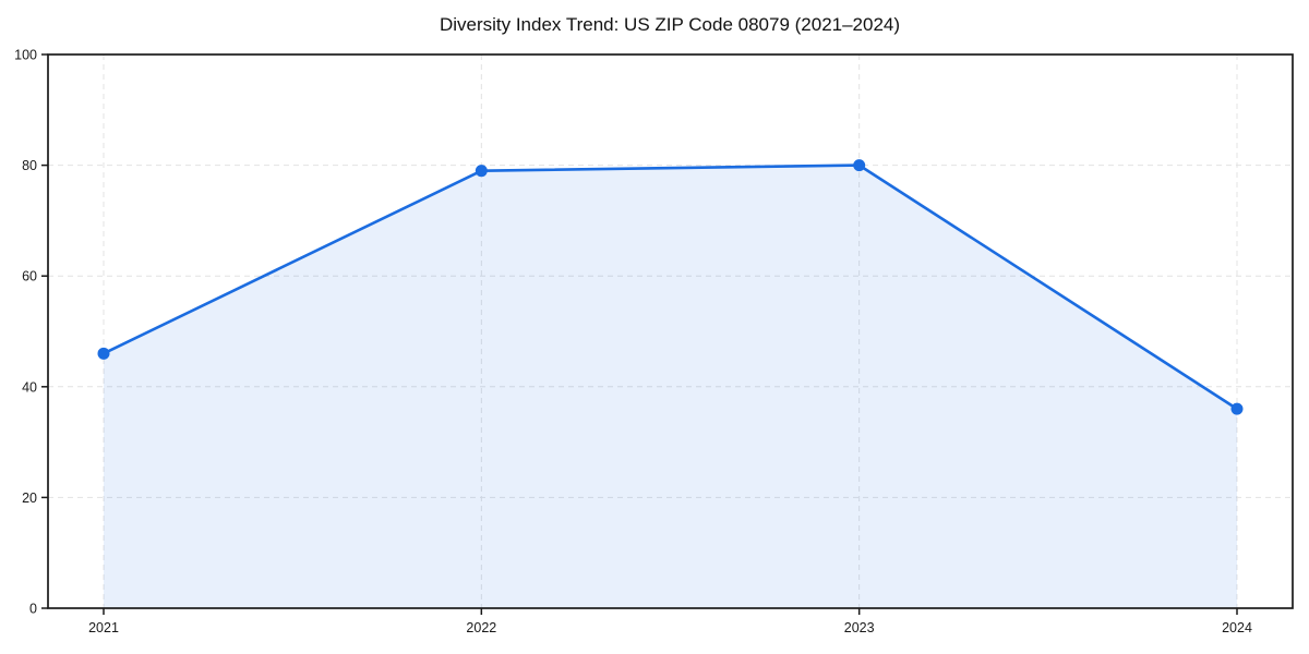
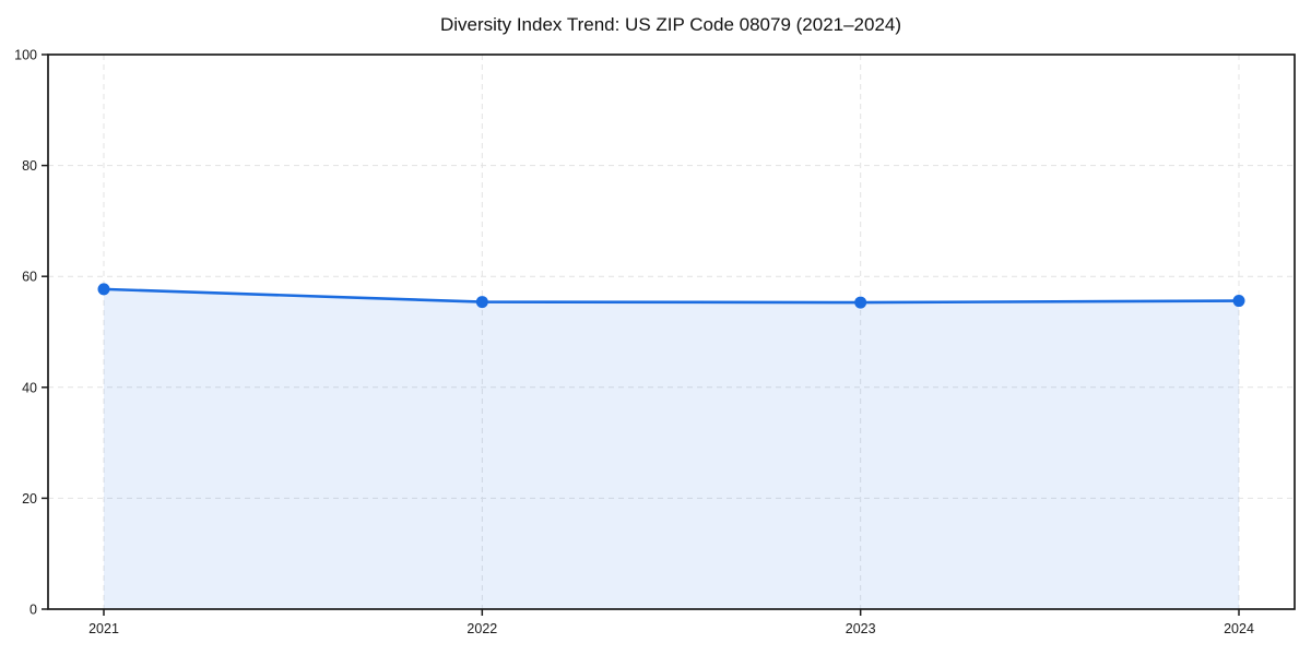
2021: 46 -> 58
2022: 79 -> 55
2023: 80 -> 55
2024: 36 -> 56
